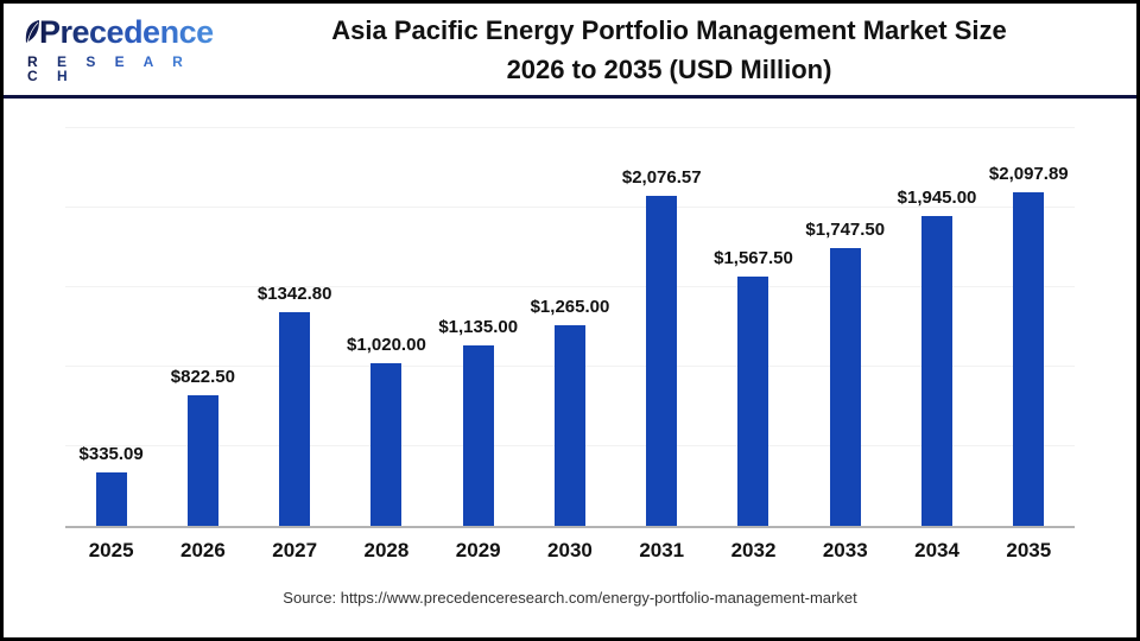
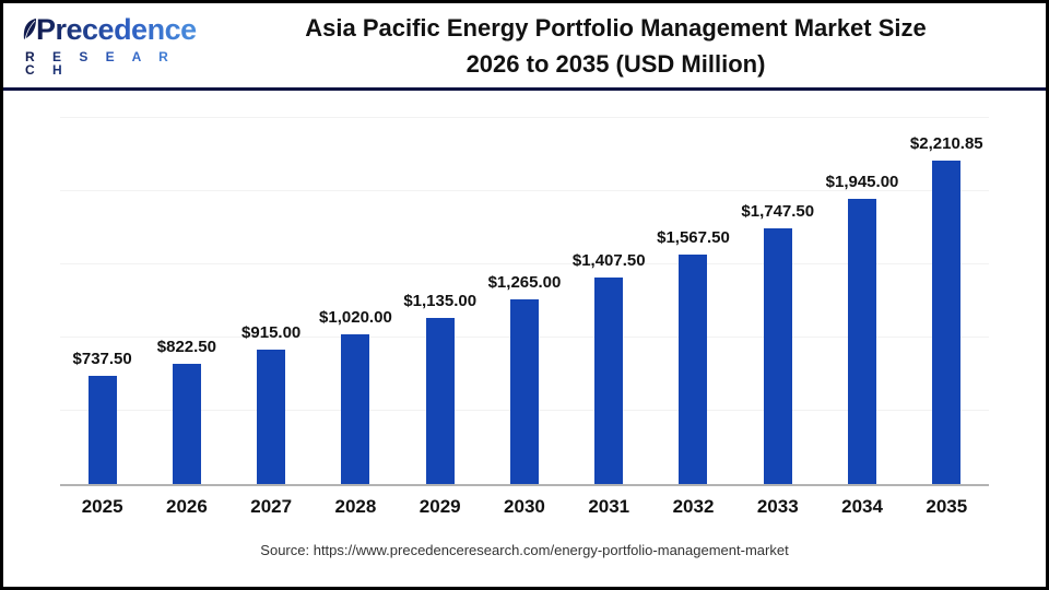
2025: $335.09 -> $737.50
2027: $1342.80 -> $915.00
2031: $2,076.57 -> $1,407.50
2035: $2,097.89 -> $2,210.85
